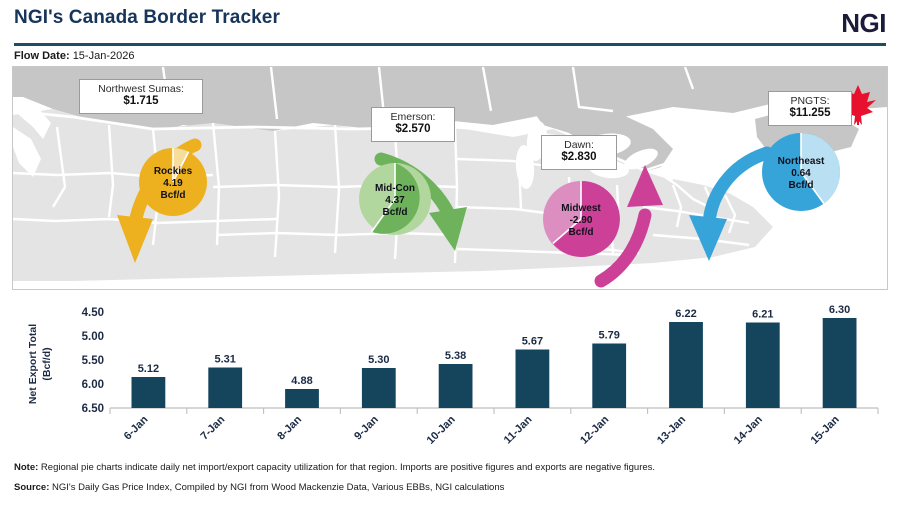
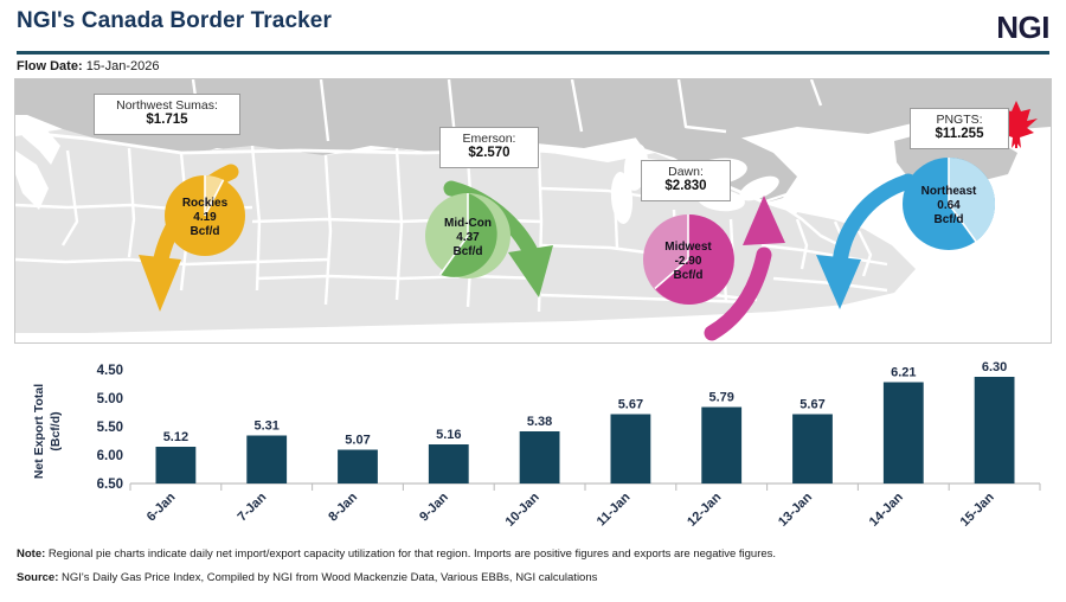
8-Jan: 4.88 -> 5.07
9-Jan: 5.30 -> 5.16
13-Jan: 6.22 -> 5.67
